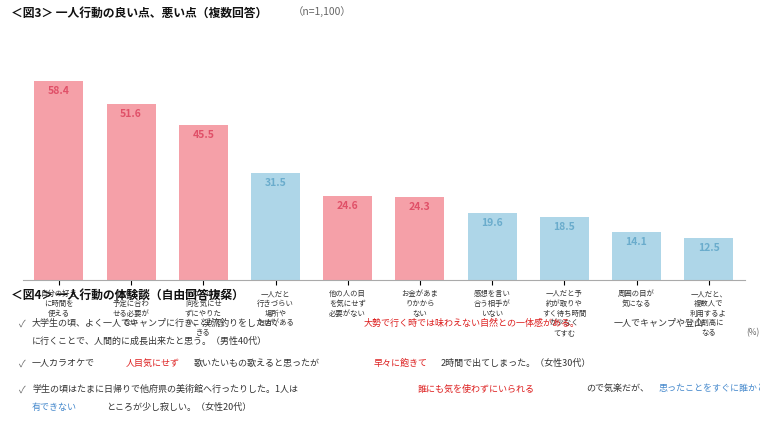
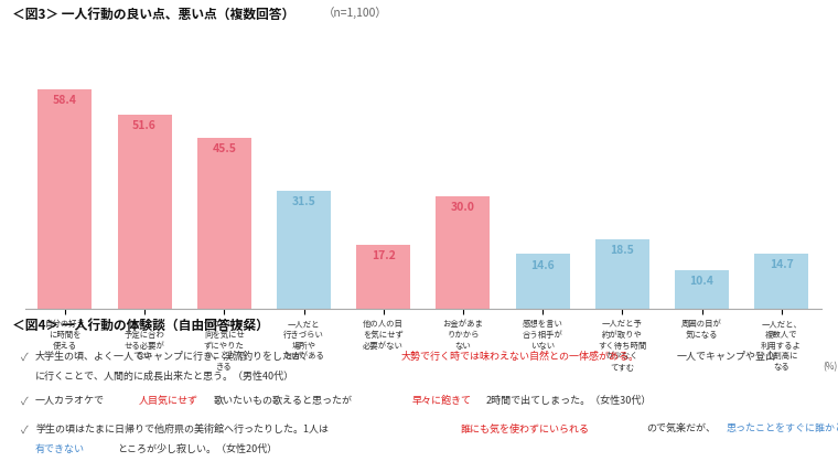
他の人の目 を気にせず 必要がない: 24.6 -> 17.2
お金があま りかから ない: 24.3 -> 30.0
感想を言い 合う相手が いない: 19.6 -> 14.6
周囲の目が 気になる: 14.1 -> 10.4
一人だと、 複数人で 利用するよ り割高に なる: 12.5 -> 14.7
